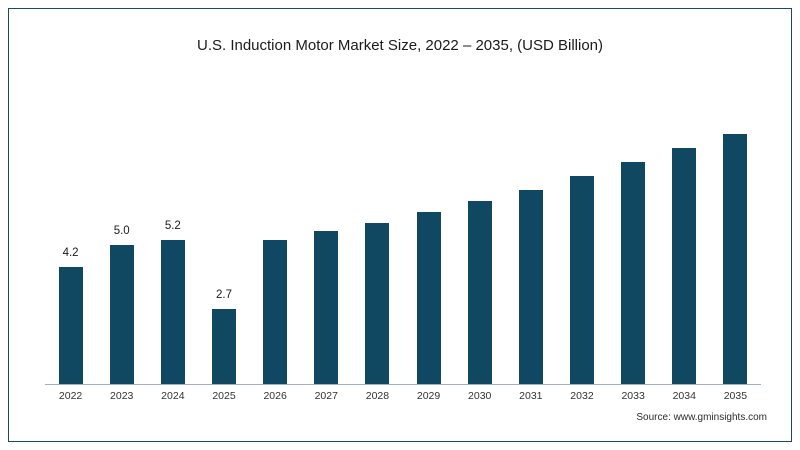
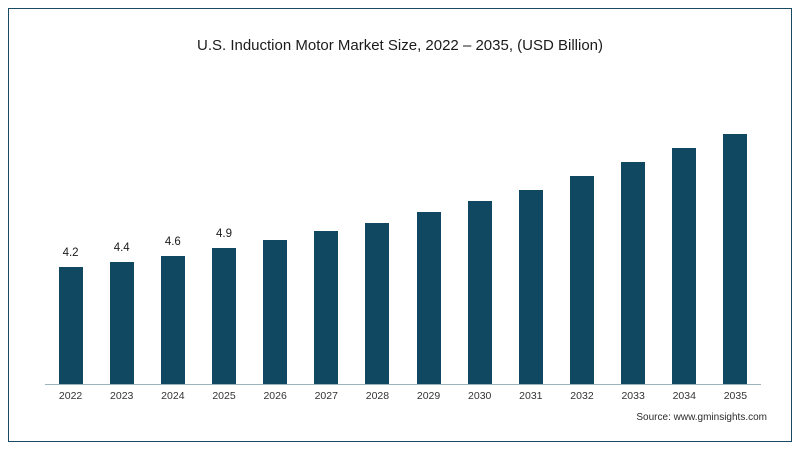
2023: 5.0 -> 4.4
2024: 5.2 -> 4.6
2025: 2.7 -> 4.9
